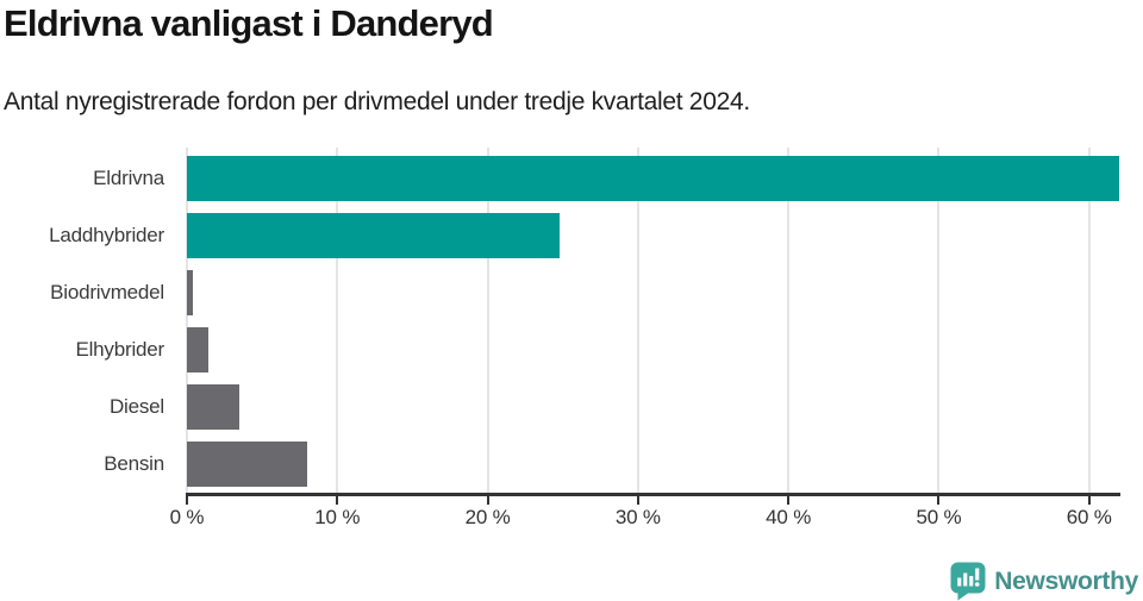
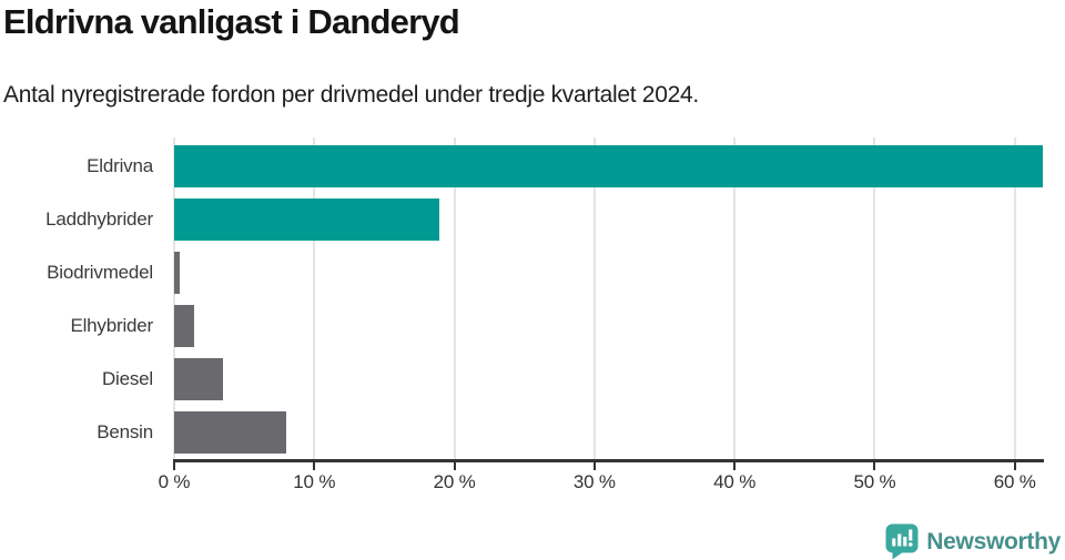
Laddhybrider: 24.8% -> 18.9%
